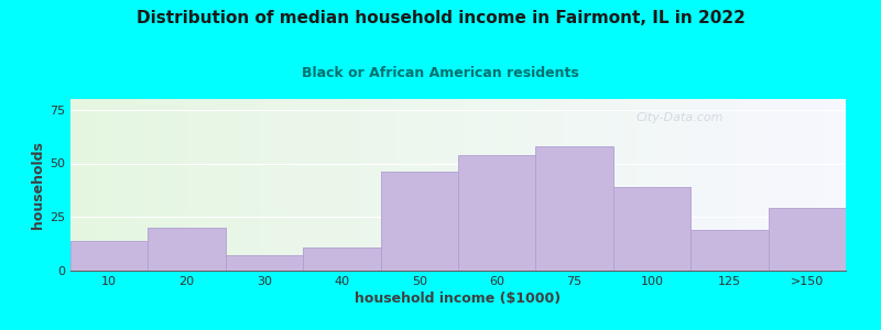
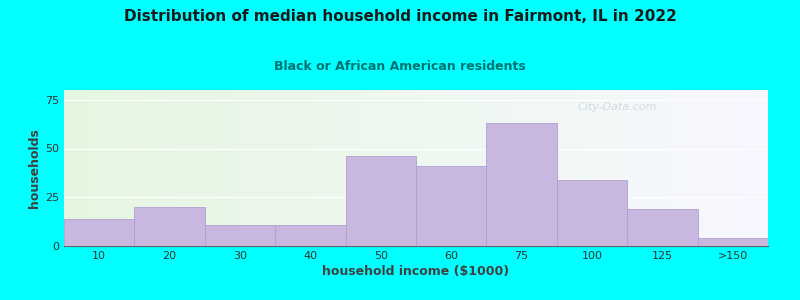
30: 7 -> 11
60: 54 -> 41
75: 58 -> 63
100: 39 -> 34
>150: 29 -> 4
